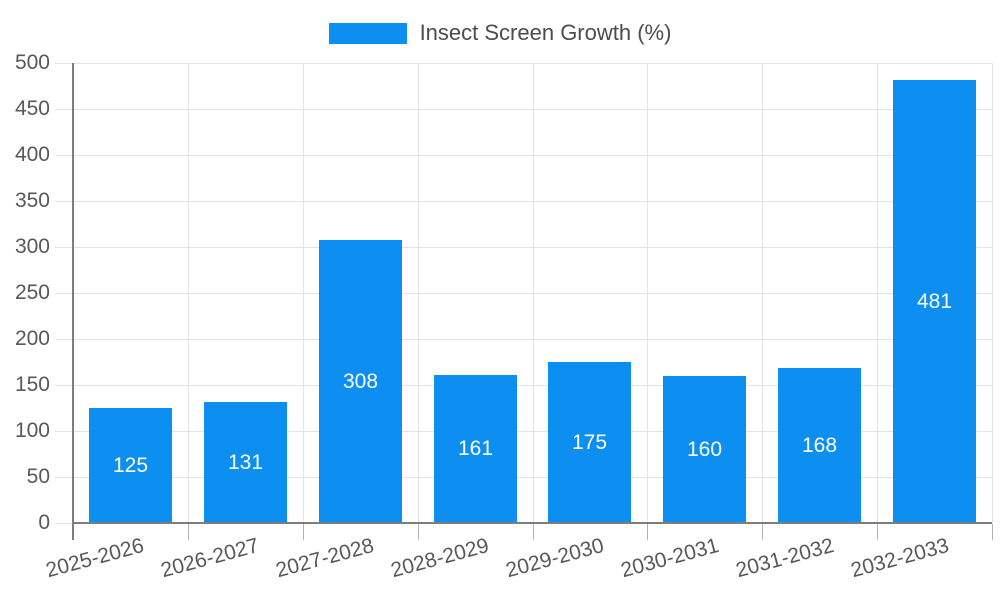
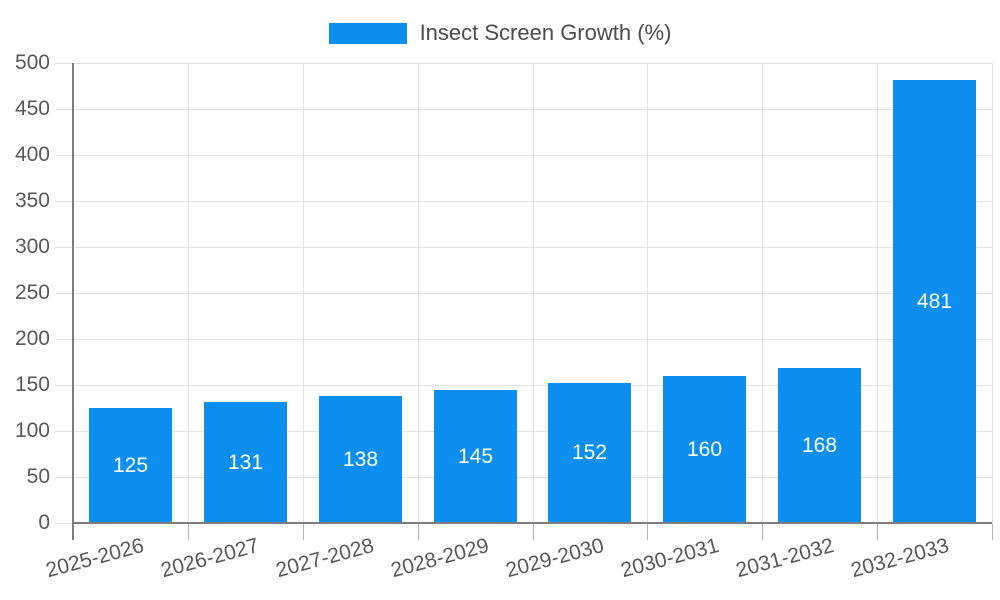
2027-2028: 308 -> 138
2028-2029: 161 -> 145
2029-2030: 175 -> 152
